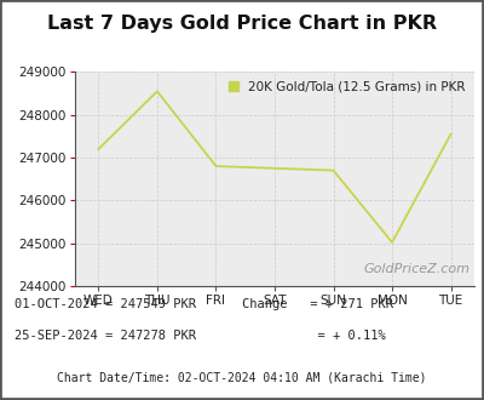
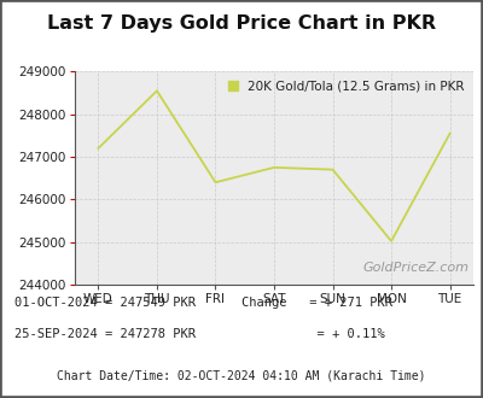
FRI: 246800 -> 246400
